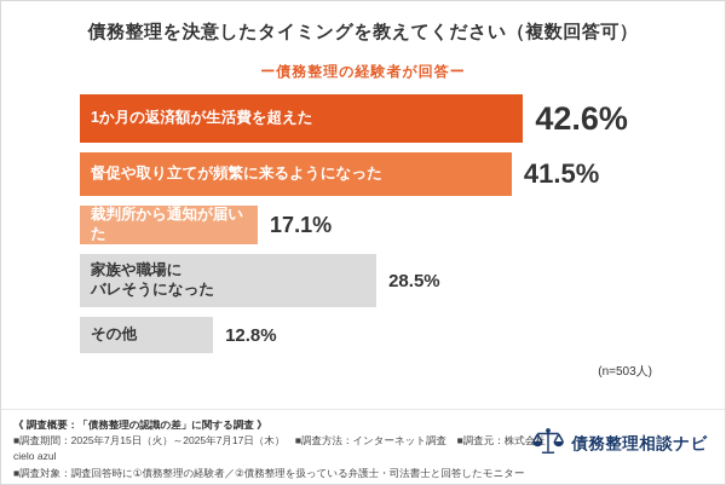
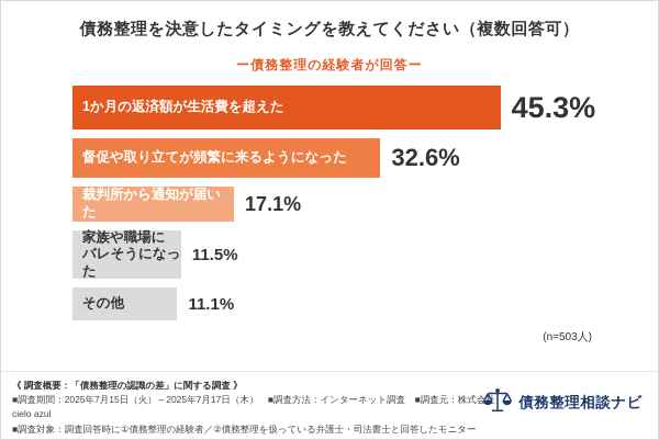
1か月の返済額が生活費を超えた: 42.6% -> 45.3%
督促や取り立てが頻繁に来るようになった: 41.5% -> 32.6%
家族や職場に バレそうになった: 28.5% -> 11.5%
その他: 12.8% -> 11.1%
